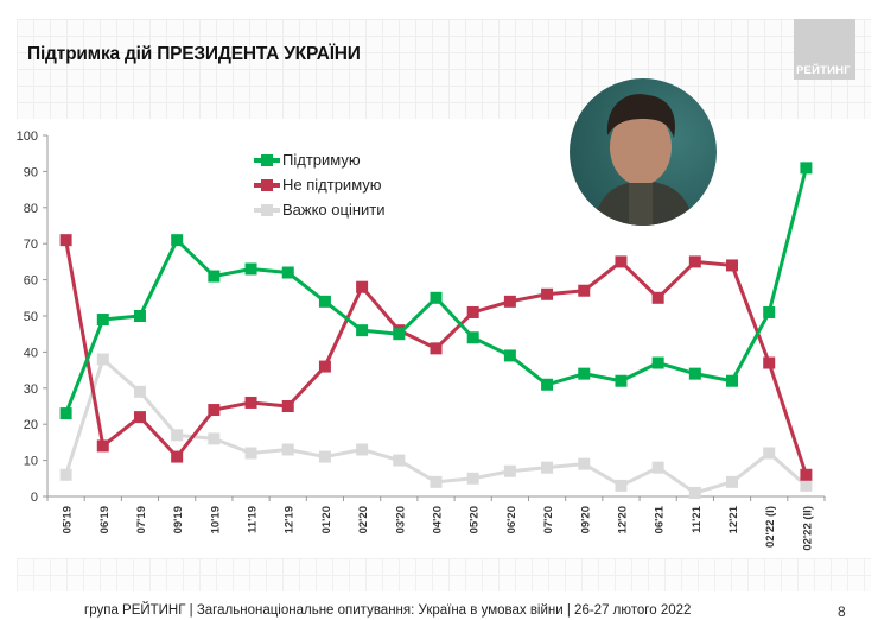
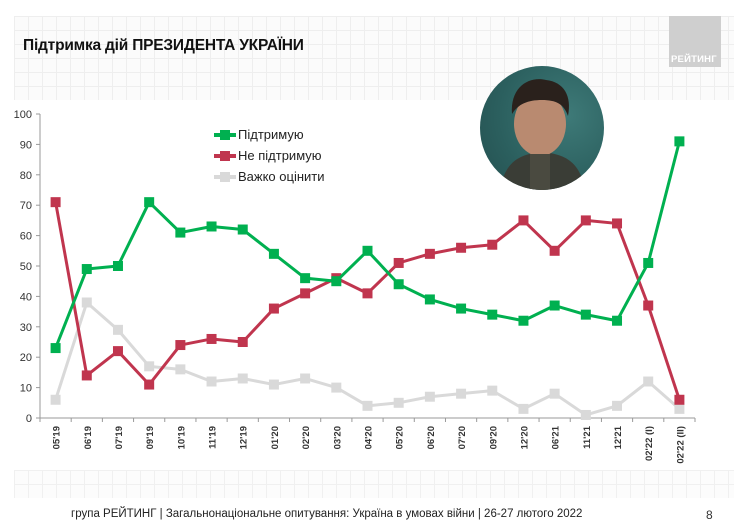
Не підтримую/02'20: 58 -> 41
Підтримую/07'20: 31 -> 36
